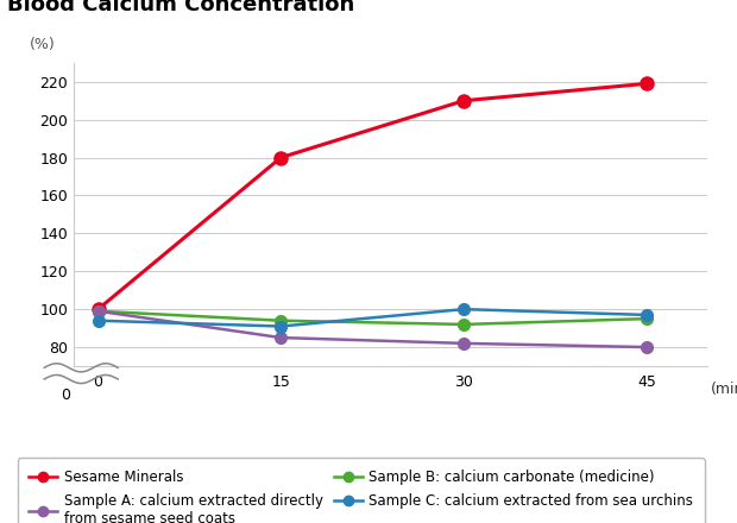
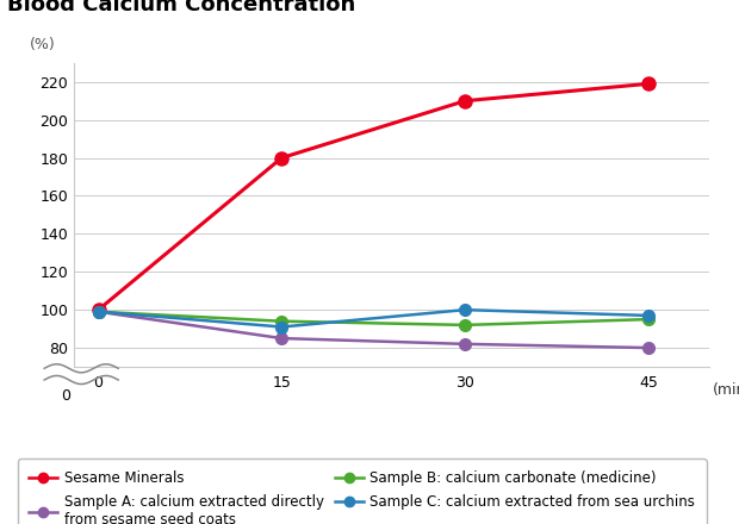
Sample C: calcium extracted from sea urchins/0: 94 -> 99
